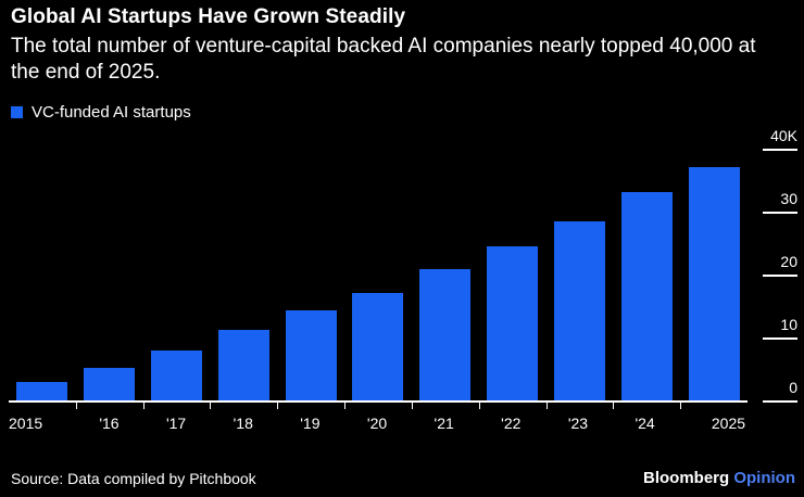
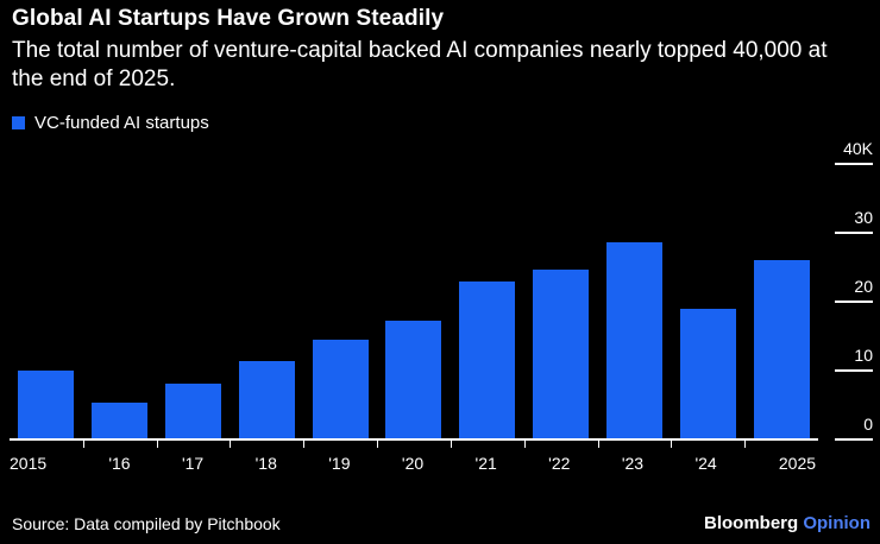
2015: 3K -> 10K
'21: 21K -> 23K
'24: 33K -> 19K
2025: 37K -> 26K
